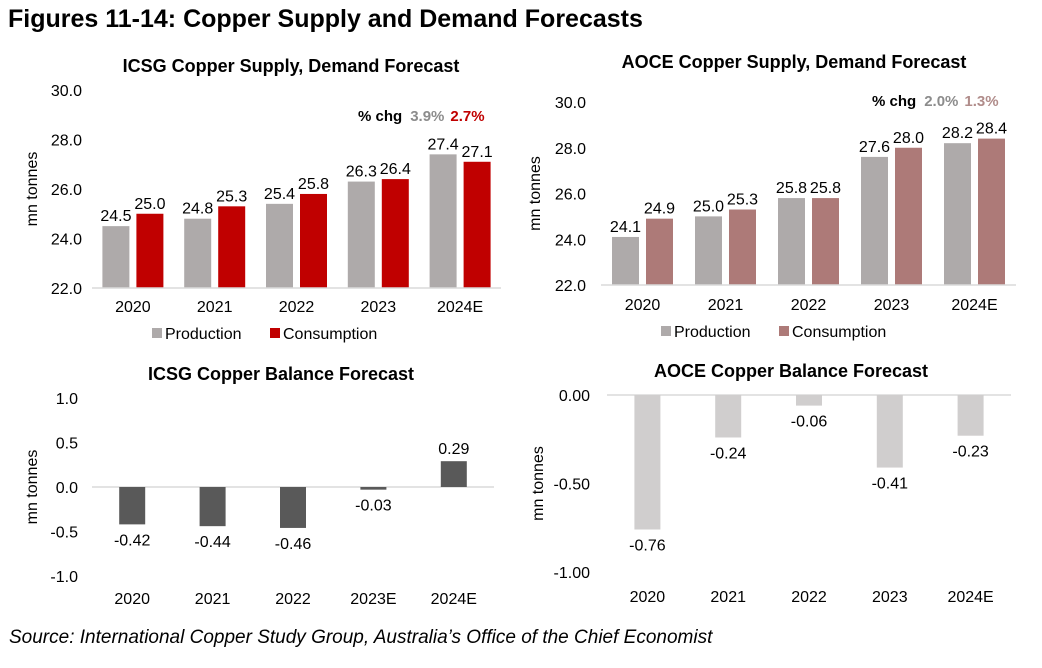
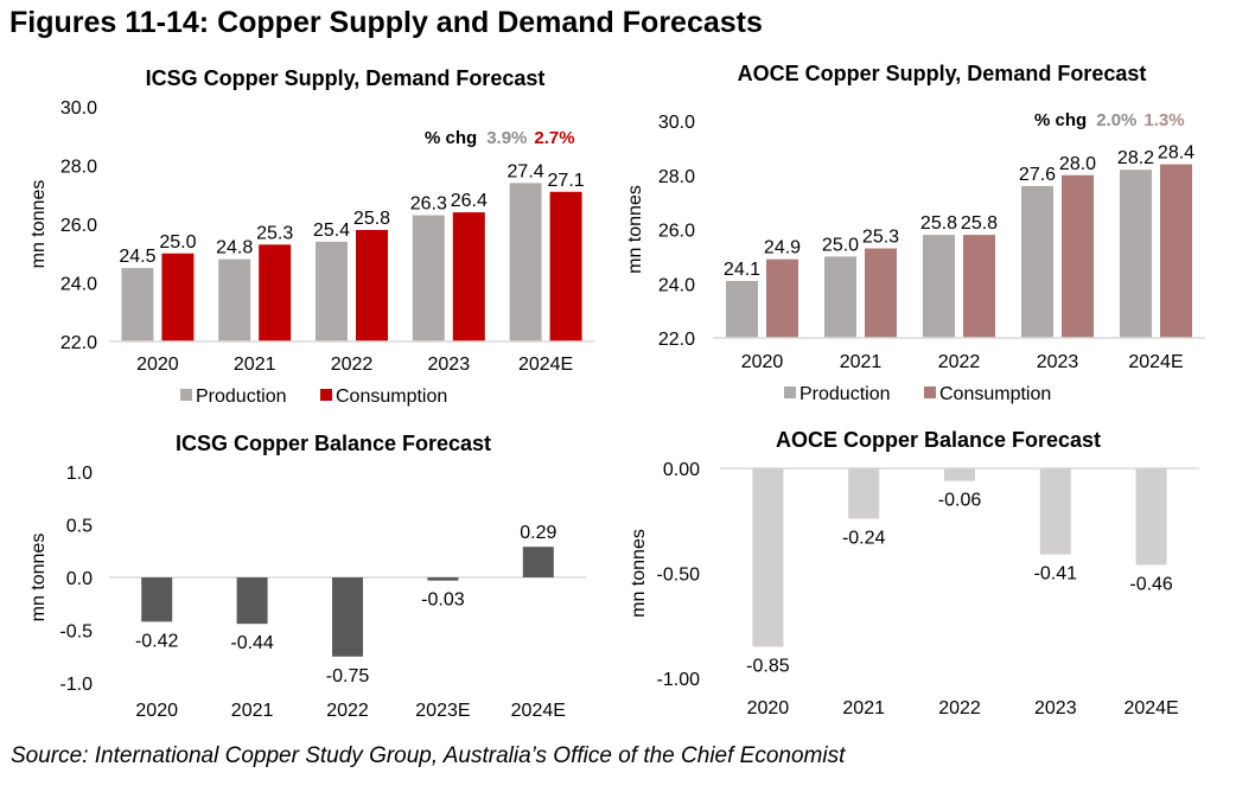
ICSG Copper Balance Forecast/2022: -0.46 -> -0.75
AOCE Copper Balance Forecast/2020: -0.76 -> -0.85
AOCE Copper Balance Forecast/2024E: -0.23 -> -0.46
